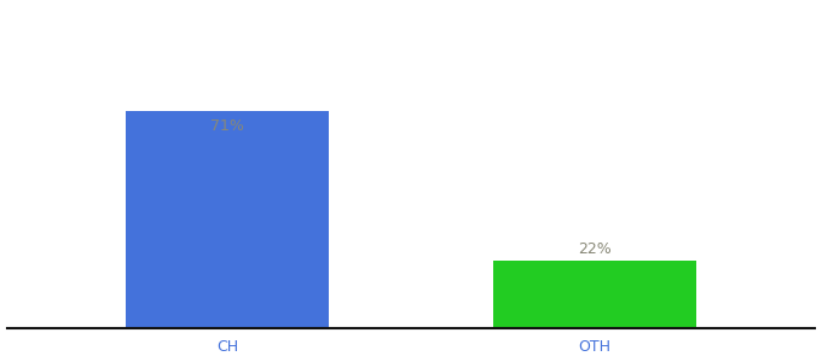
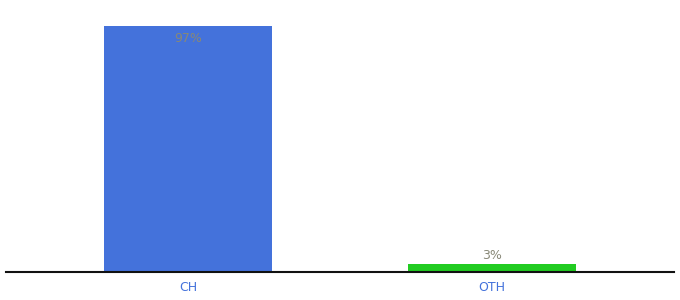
CH: 71% -> 97%
OTH: 22% -> 3%
